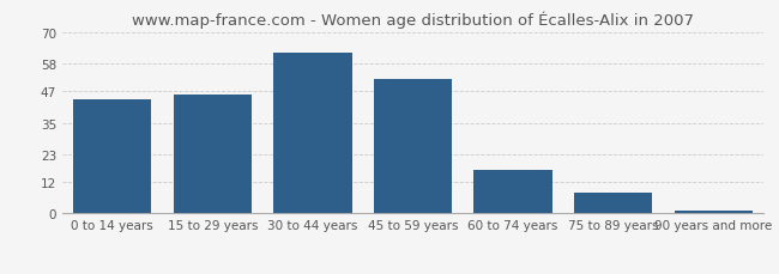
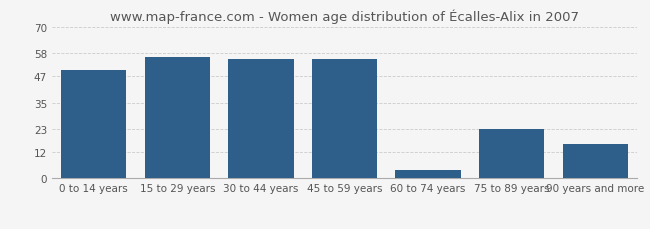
0 to 14 years: 44 -> 50
15 to 29 years: 46 -> 56
30 to 44 years: 62 -> 55
45 to 59 years: 52 -> 55
60 to 74 years: 17 -> 4
75 to 89 years: 8 -> 23
90 years and more: 1 -> 16
